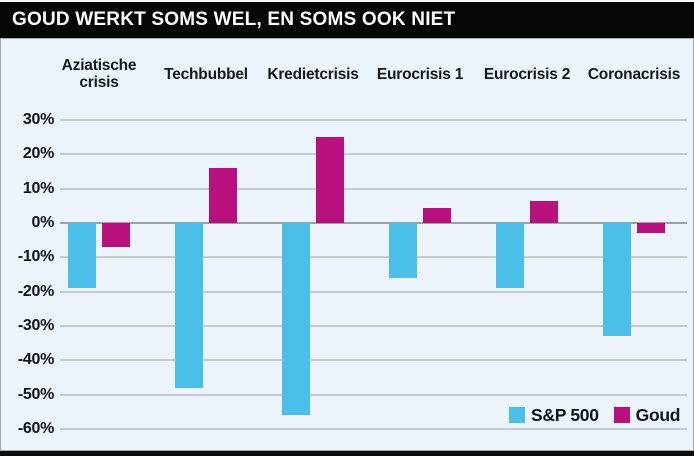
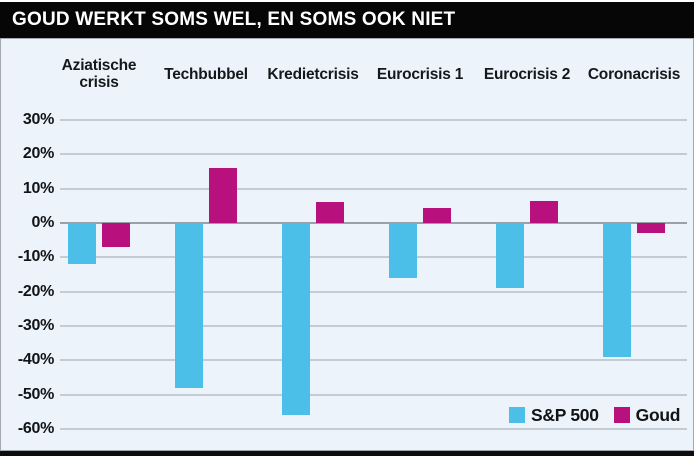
S&P 500/Aziatische crisis: -19% -> -12%
Goud/Kredietcrisis: 25% -> 6%
S&P 500/Coronacrisis: -33% -> -39%
